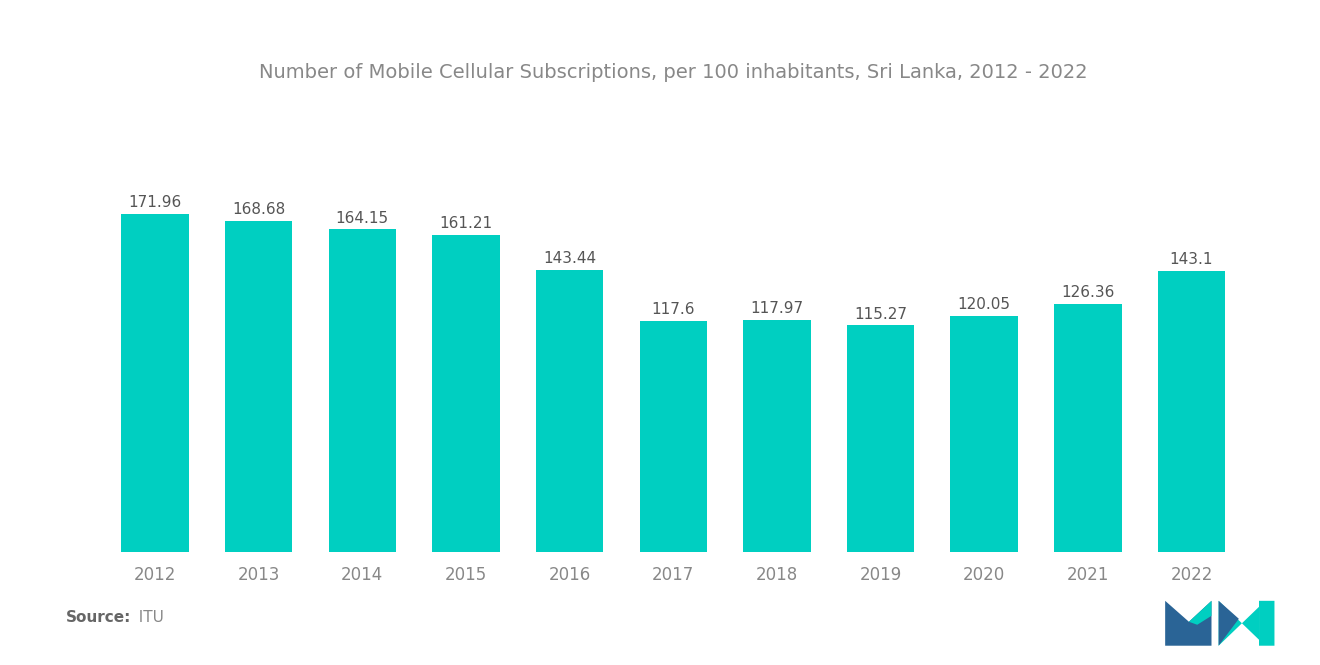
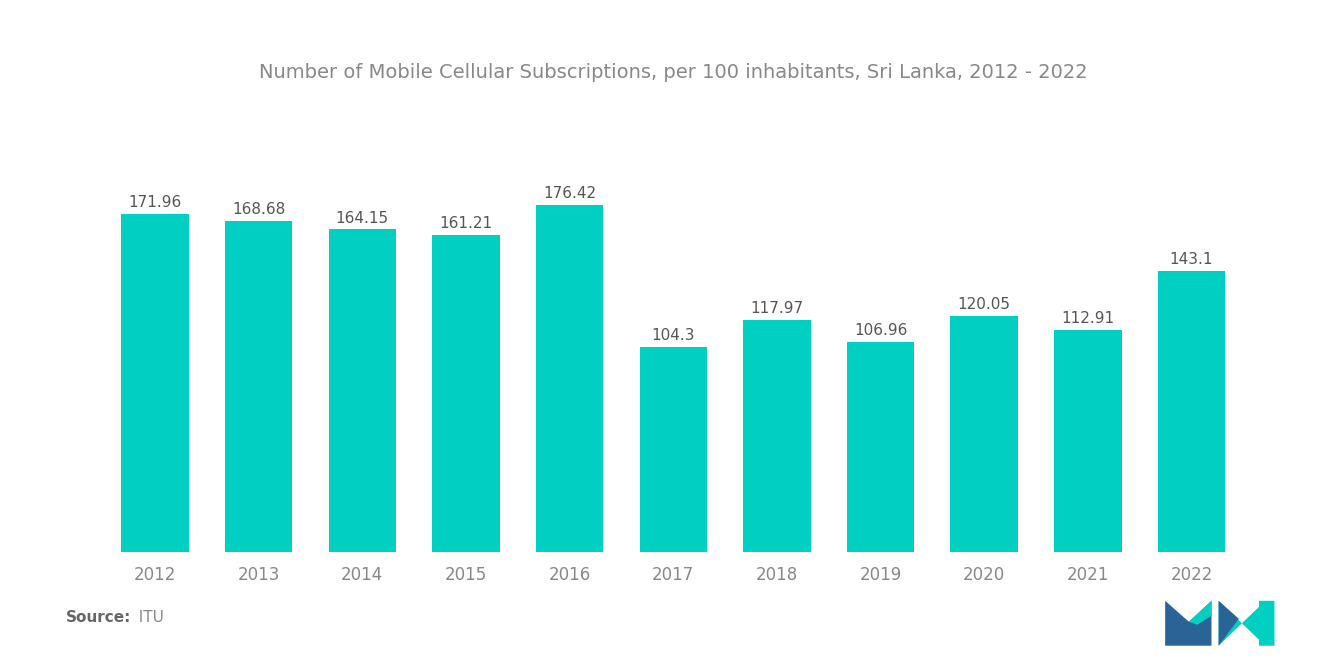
2016: 143.44 -> 176.42
2017: 117.6 -> 104.3
2019: 115.27 -> 106.96
2021: 126.36 -> 112.91
